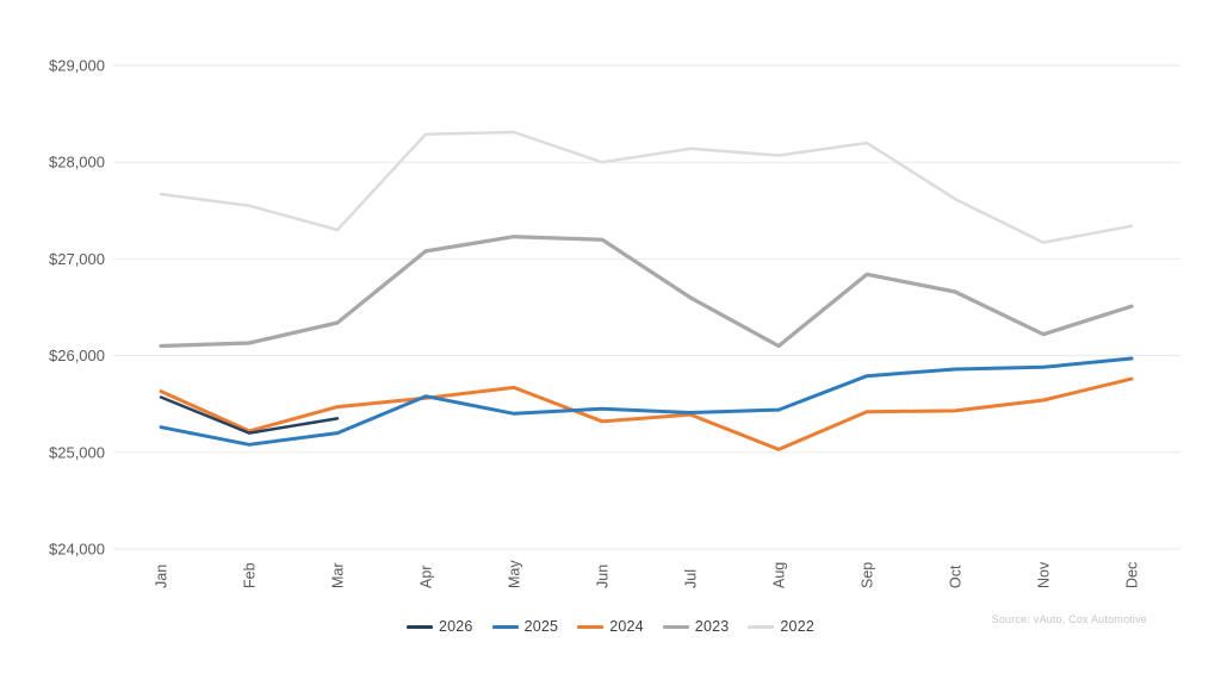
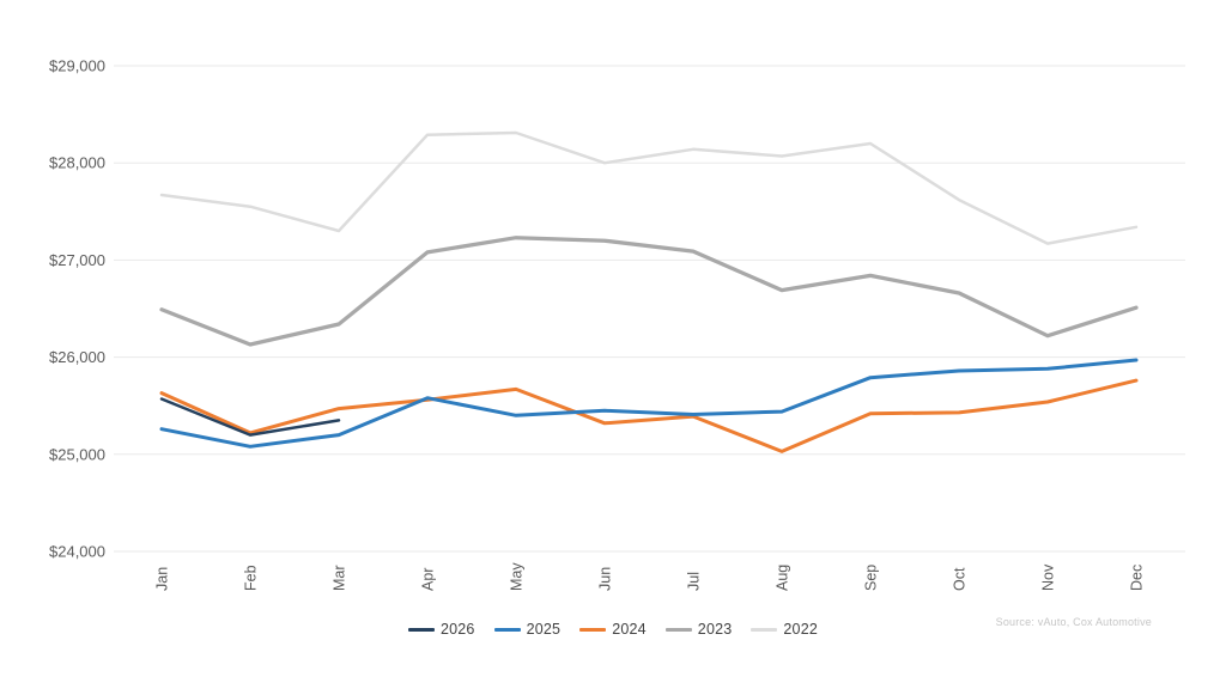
2023/Jan: $26100 -> $26500
2023/Jul: $26600 -> $27100
2023/Aug: $26100 -> $26700
